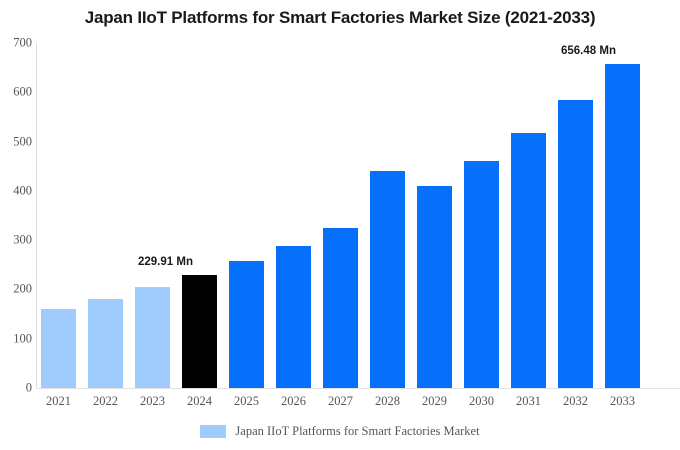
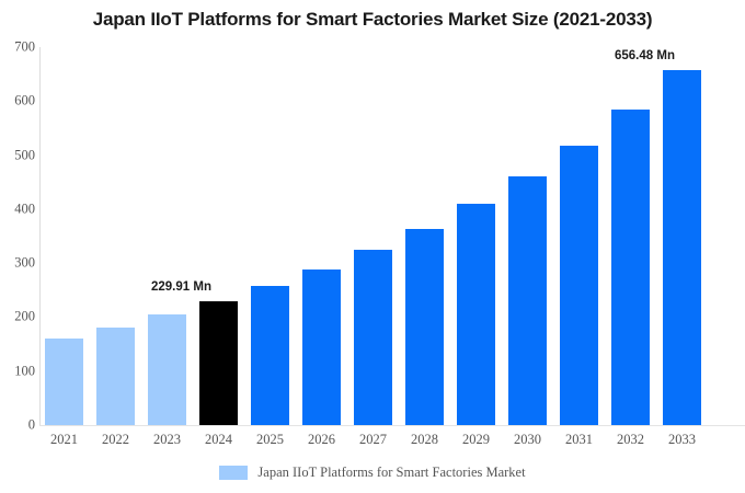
2028: 440 -> 360
